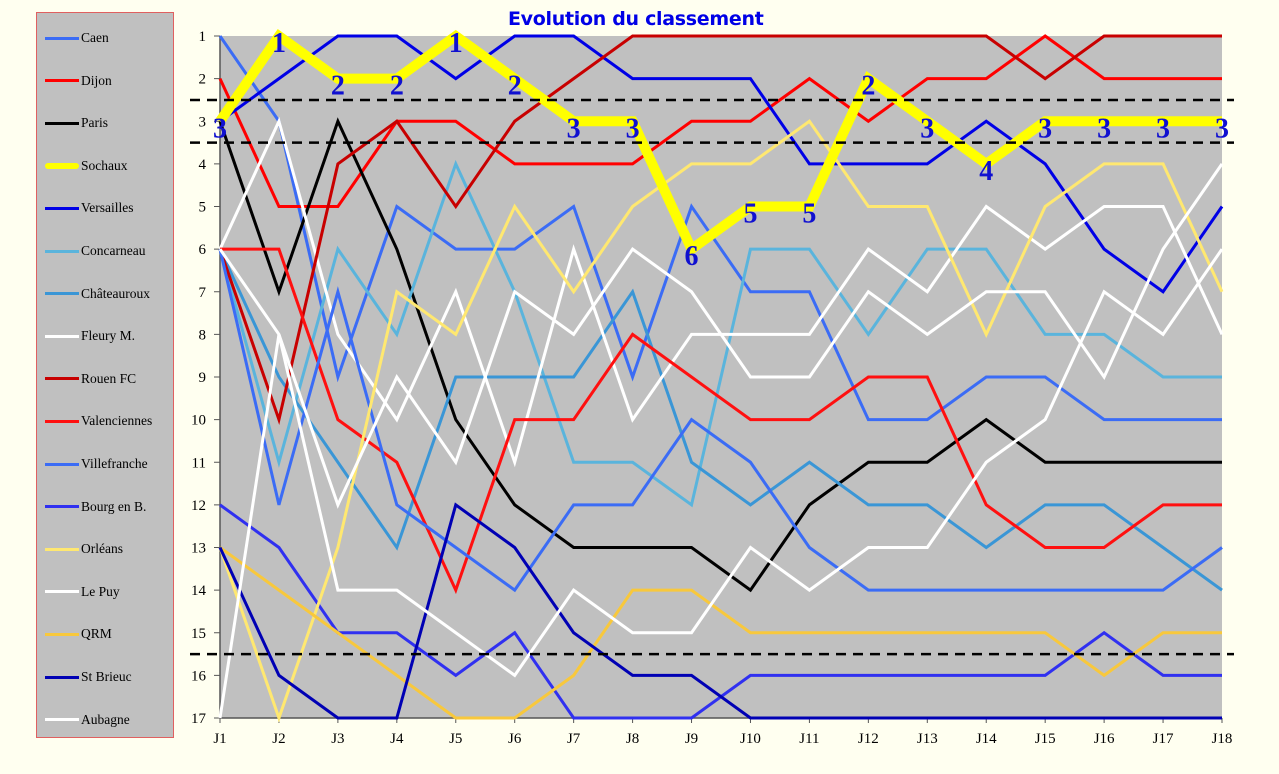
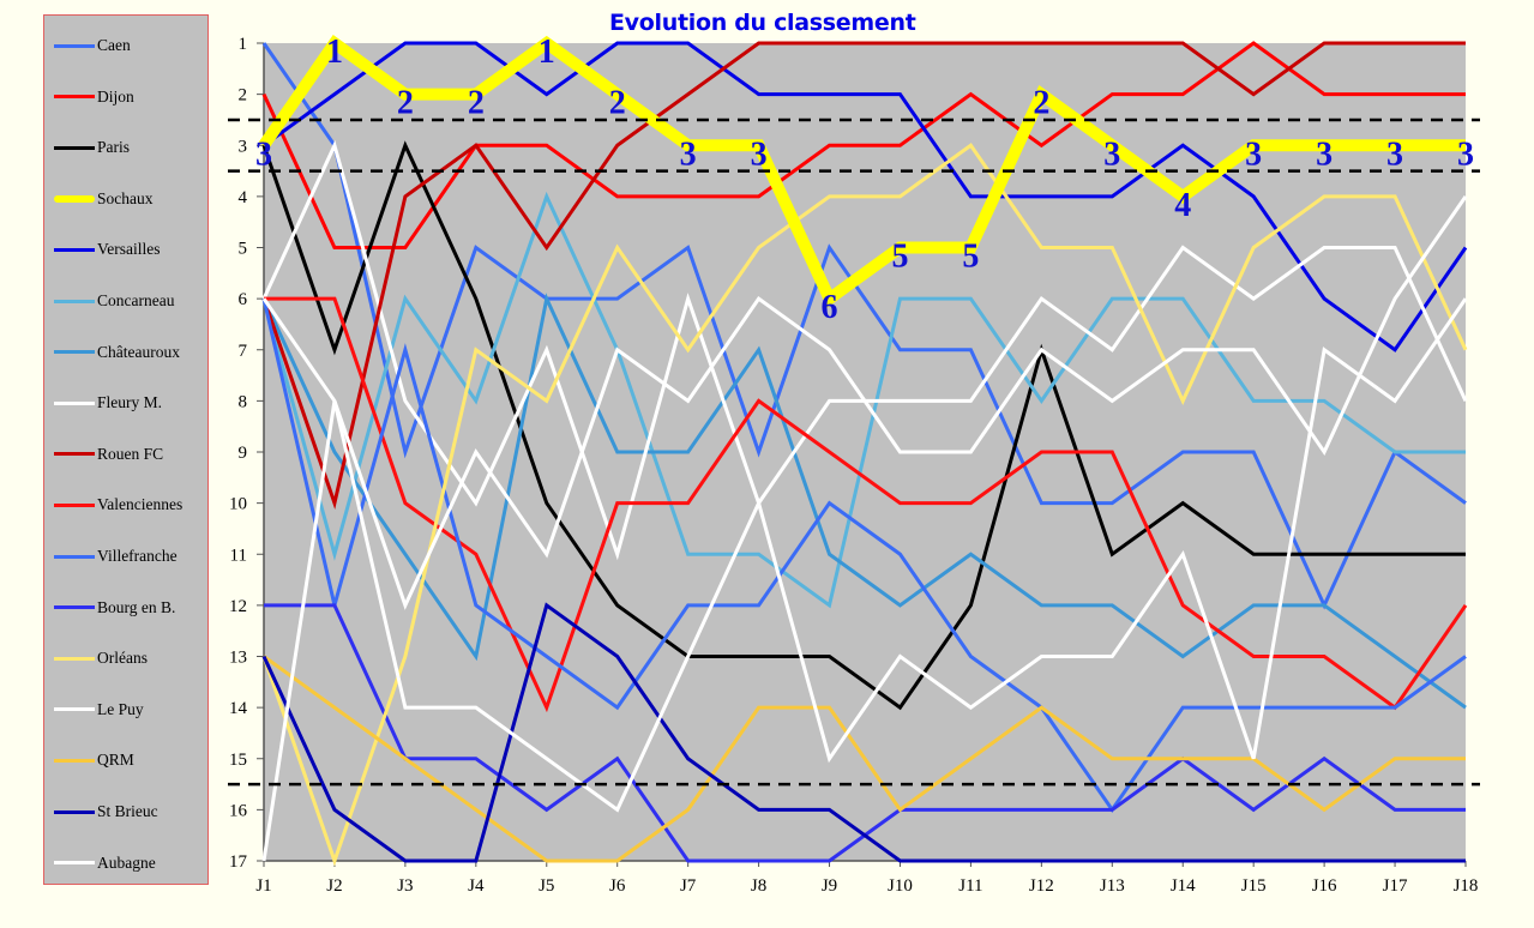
Bourg en B./J2: 13 -> 12
Châteauroux/J5: 9 -> 6
Aubagne/J7: 14 -> 13
Aubagne/J8: 15 -> 10
QRM/J10: 15 -> 16
Paris/J12: 11 -> 7
QRM/J12: 15 -> 14
Villefranche/J13: 14 -> 16
Bourg en B./J14: 16 -> 15
Aubagne/J15: 10 -> 15
Caen/J16: 10 -> 12
Caen/J17: 10 -> 9
Valenciennes/J17: 12 -> 14
